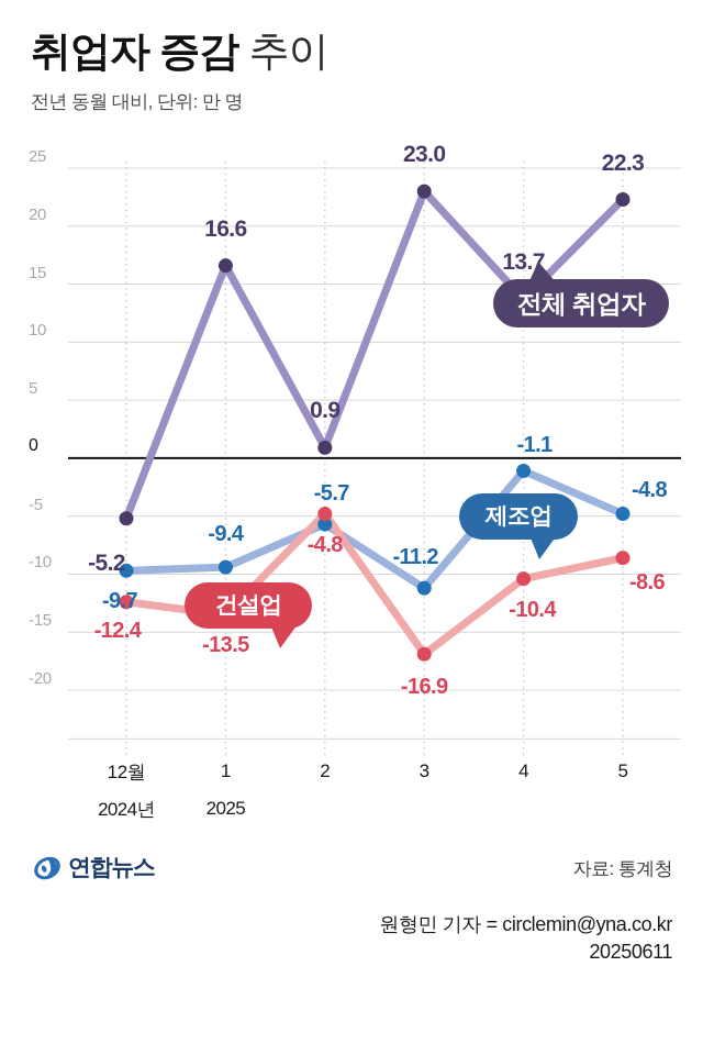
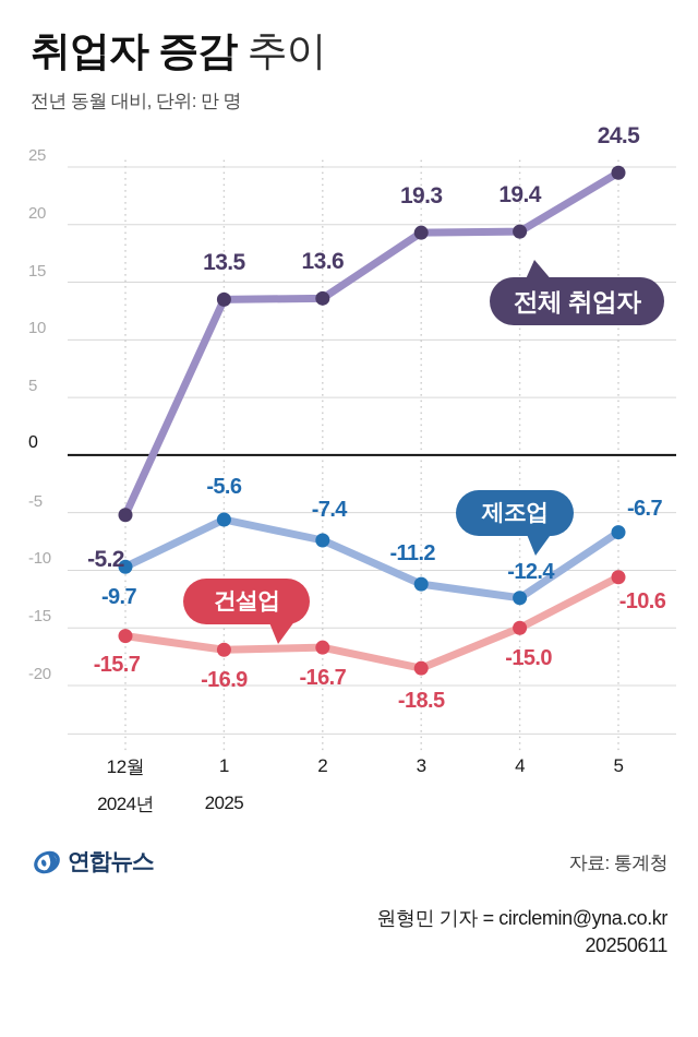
건설업/12월: -12.4 -> -15.7
전체 취업자/1: 16.6 -> 13.5
제조업/1: -9.4 -> -5.6
건설업/1: -13.5 -> -16.9
전체 취업자/2: 0.9 -> 13.6
제조업/2: -5.7 -> -7.4
건설업/2: -4.8 -> -16.7
전체 취업자/3: 23.0 -> 19.3
건설업/3: -16.9 -> -18.5
전체 취업자/4: 13.7 -> 19.4
제조업/4: -1.1 -> -12.4
건설업/4: -10.4 -> -15.0
전체 취업자/5: 22.3 -> 24.5
제조업/5: -4.8 -> -6.7
건설업/5: -8.6 -> -10.6
